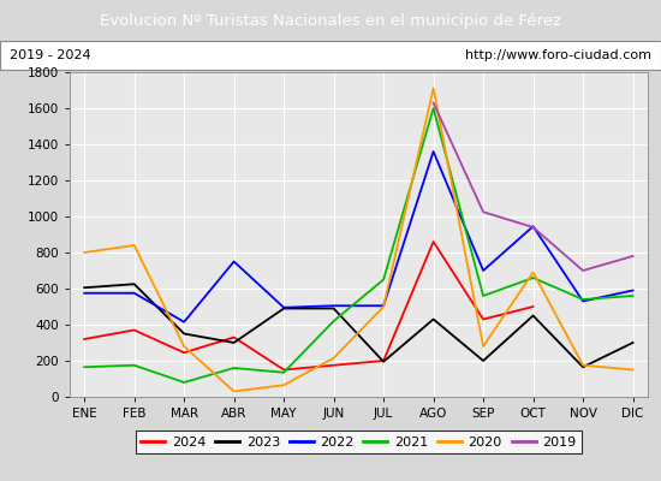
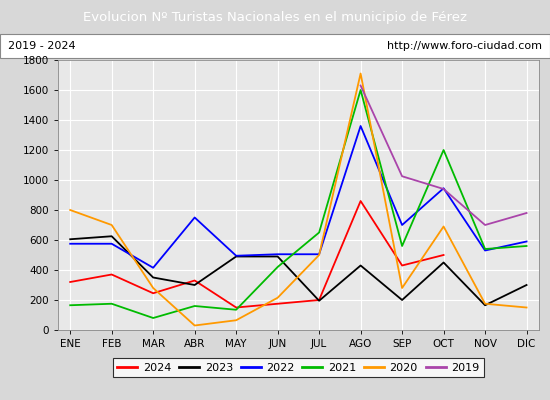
2020/FEB: 840 -> 700
2021/OCT: 660 -> 1200
